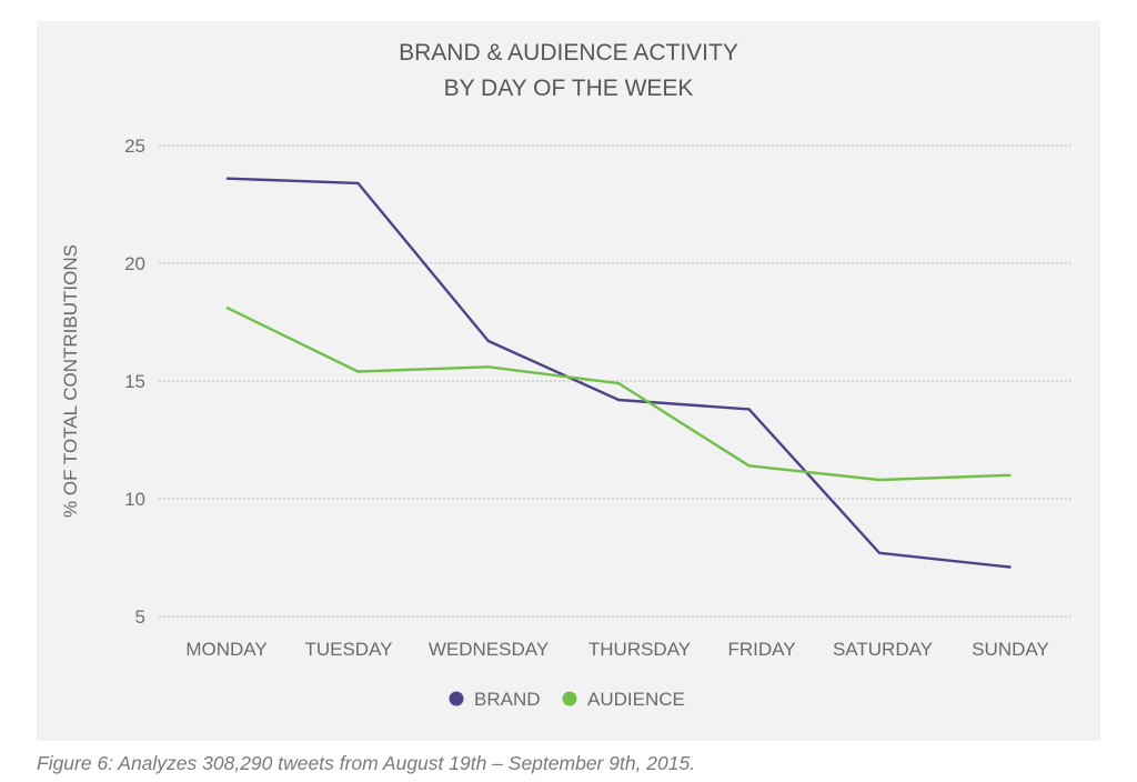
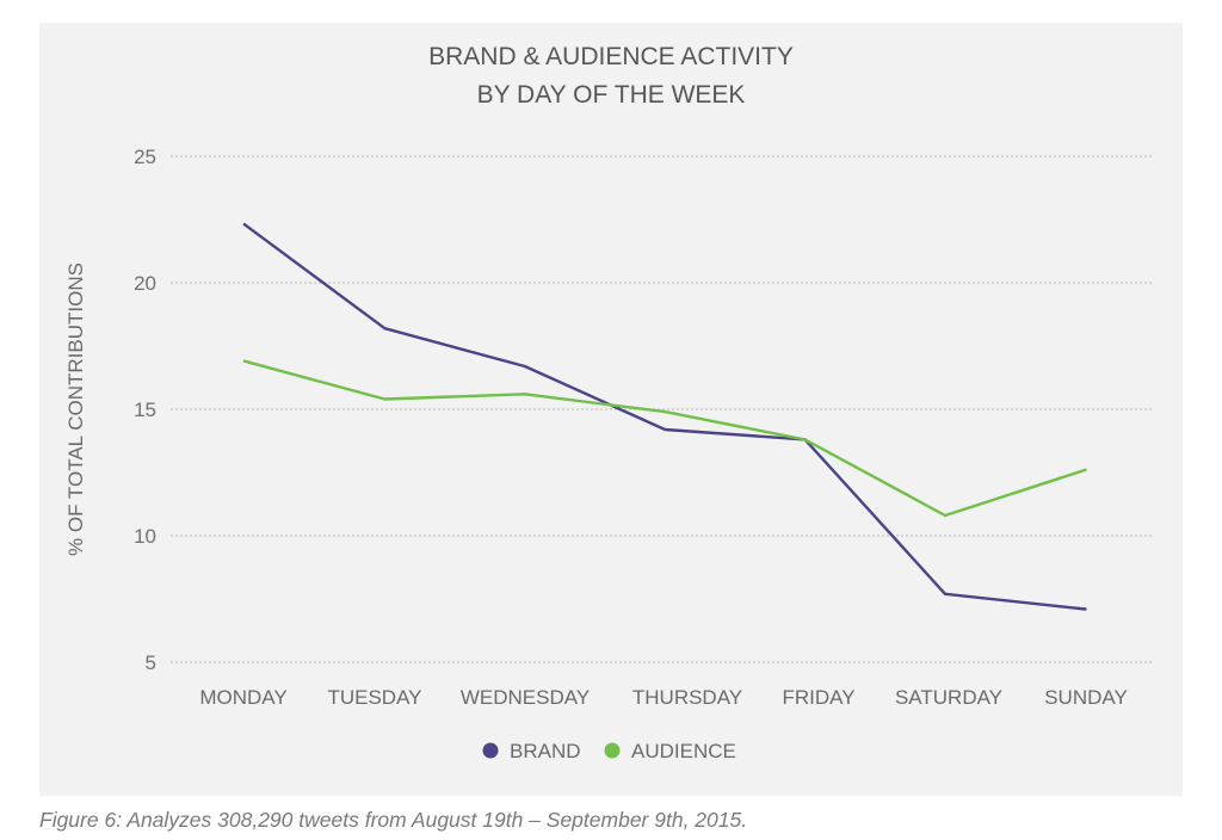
BRAND/MONDAY: 23.6 -> 22.3
AUDIENCE/MONDAY: 18.1 -> 16.9
BRAND/TUESDAY: 23.4 -> 18.2
AUDIENCE/FRIDAY: 11.4 -> 13.8
AUDIENCE/SUNDAY: 11.0 -> 12.6
